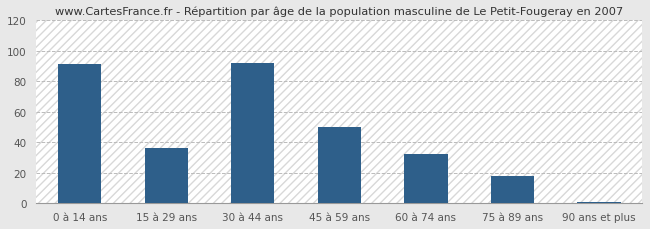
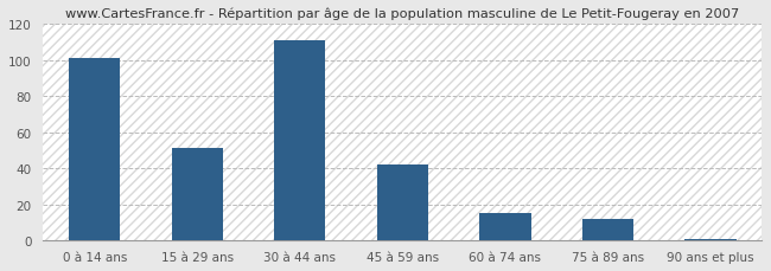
0 à 14 ans: 91 -> 101
15 à 29 ans: 36 -> 51
30 à 44 ans: 92 -> 111
45 à 59 ans: 50 -> 42
60 à 74 ans: 32 -> 15
75 à 89 ans: 18 -> 12
